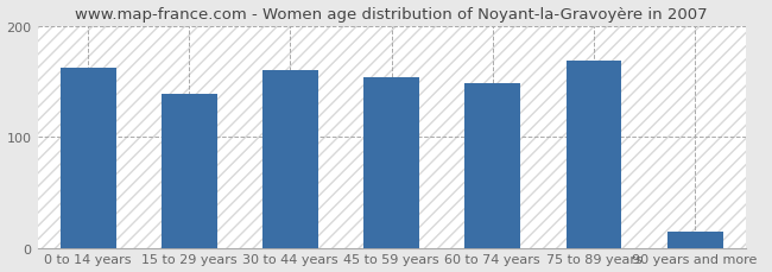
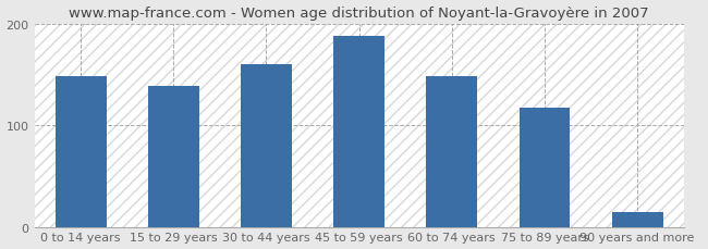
0 to 14 years: 162 -> 148
45 to 59 years: 154 -> 188
75 to 89 years: 168 -> 117
